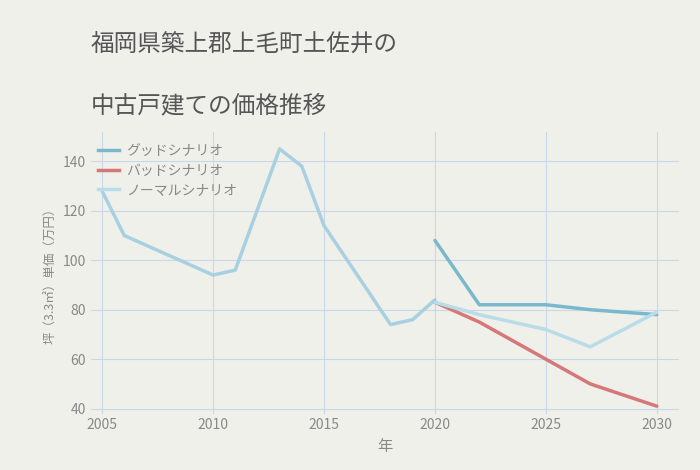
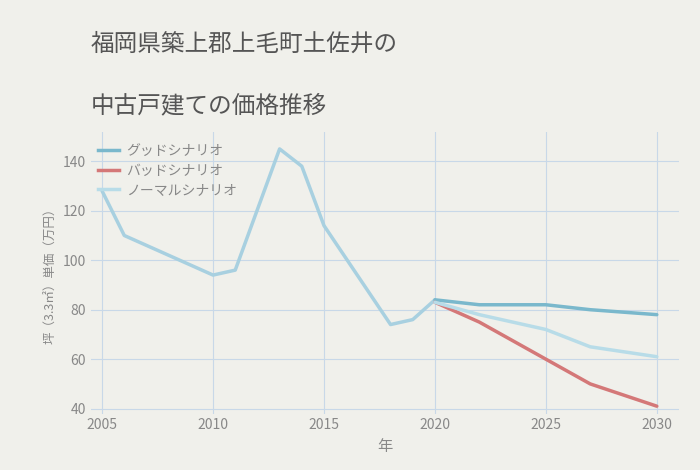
グッドシナリオ/2020: 108 -> 84
ノーマルシナリオ/2030: 79 -> 61
